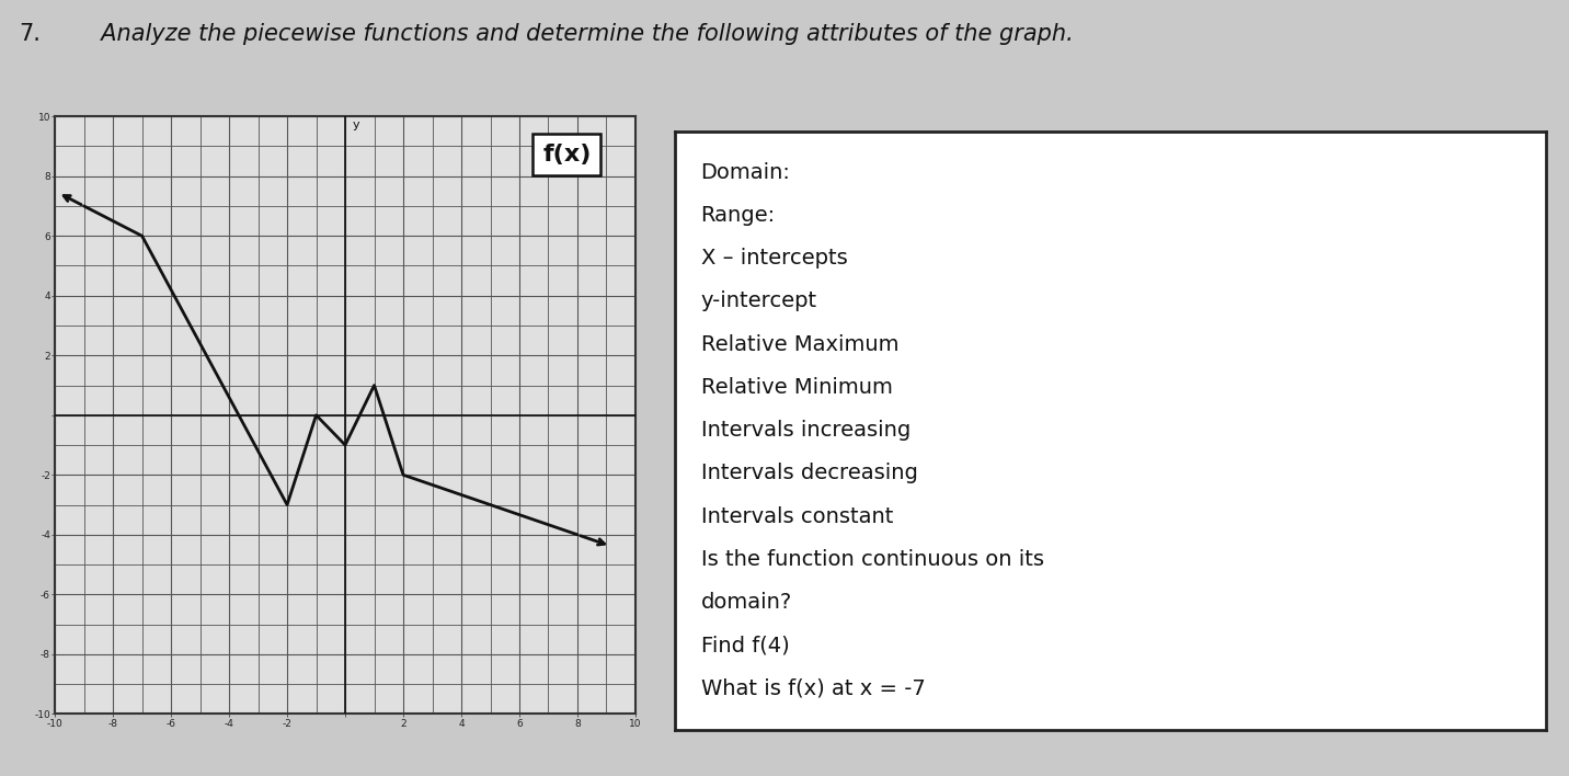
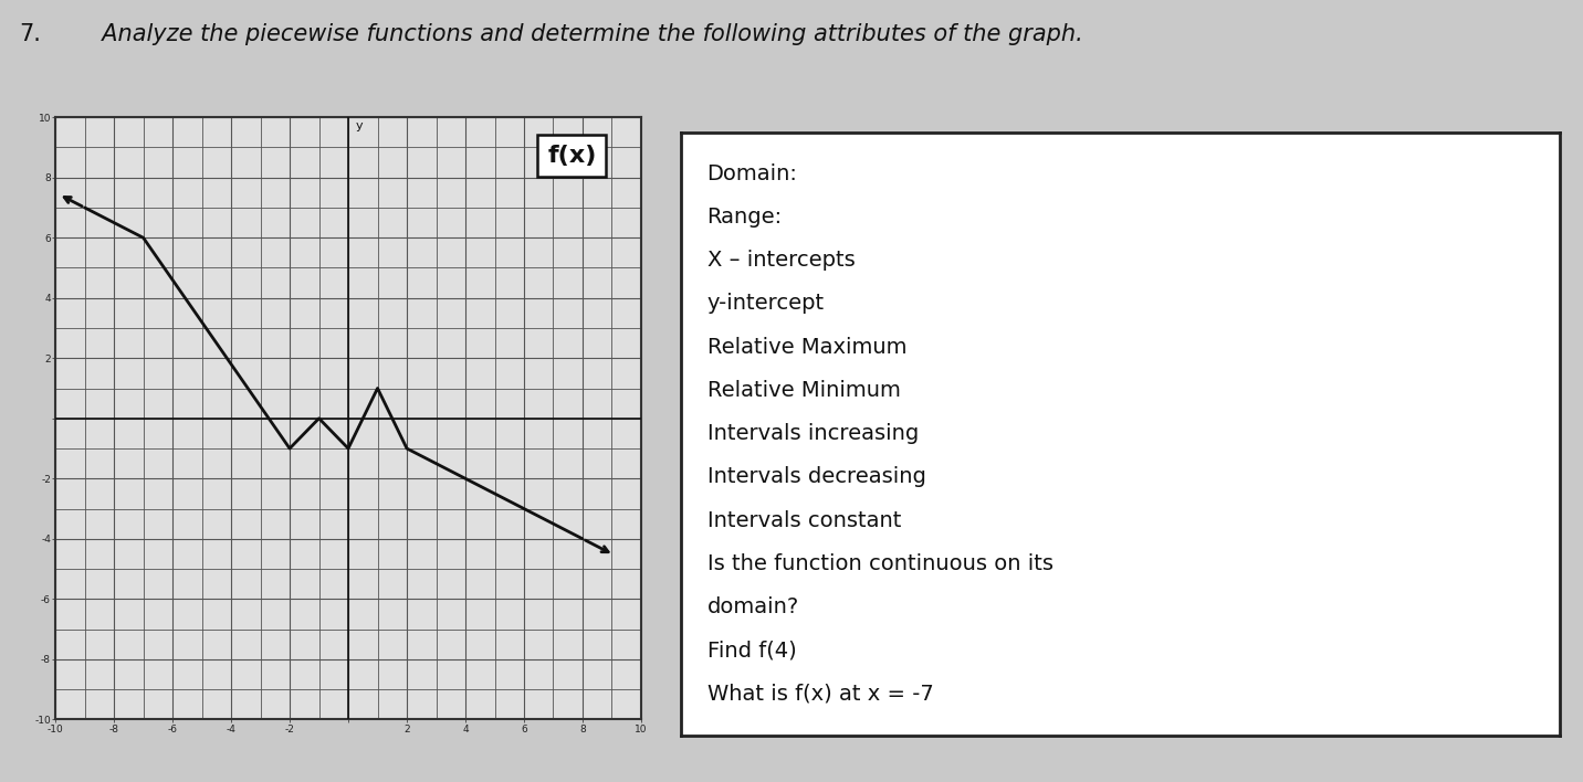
-2: -3 -> -1
2: -2 -> -1
